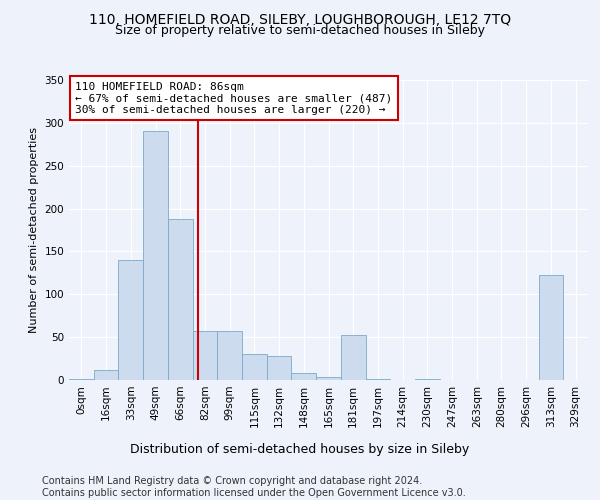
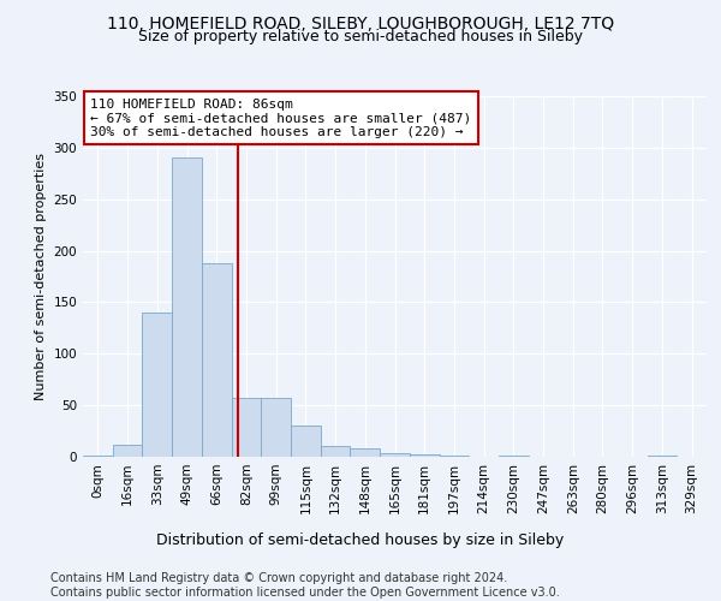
132sqm: 28 -> 10
181sqm: 52 -> 2
313sqm: 122 -> 1
